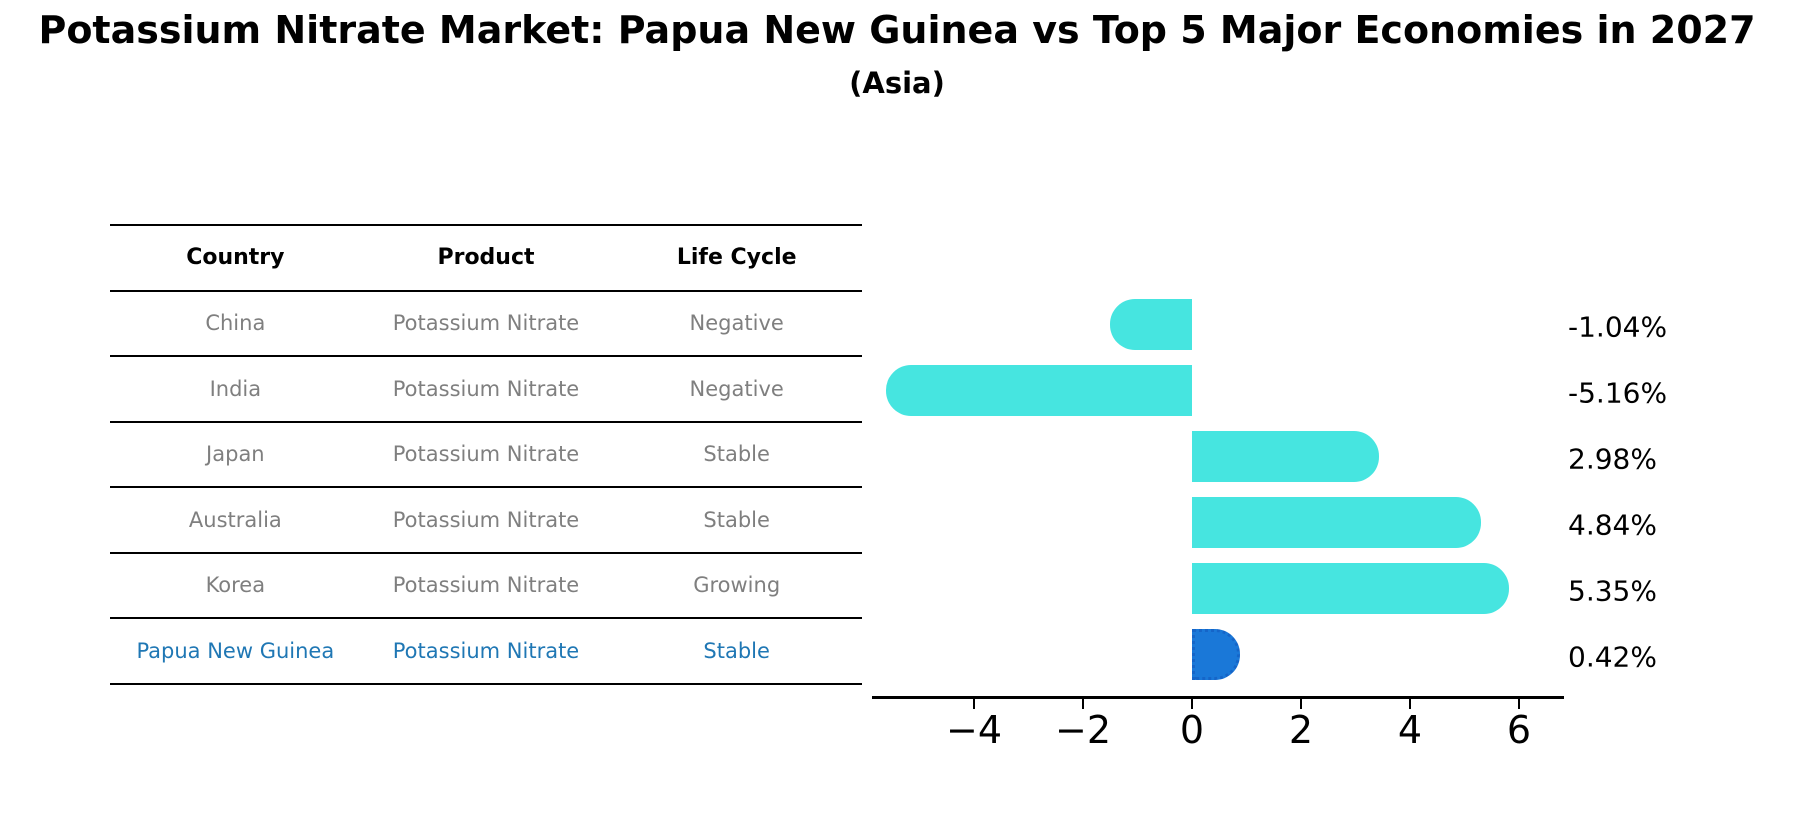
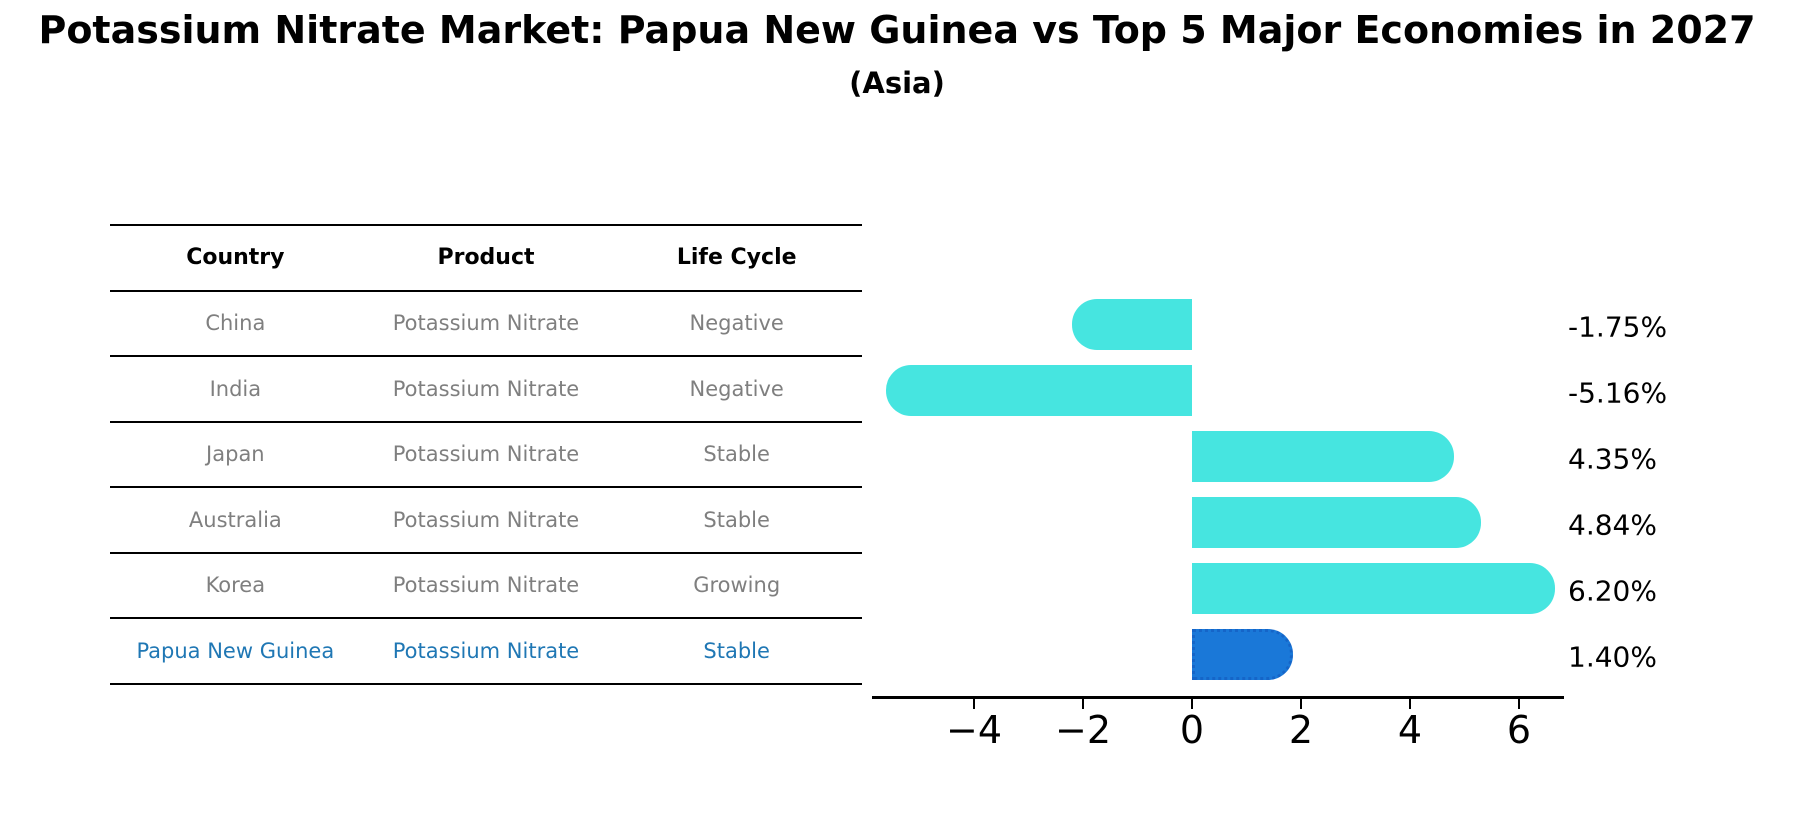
China: -1.04% -> -1.75%
Japan: 2.98% -> 4.35%
Korea: 5.35% -> 6.20%
Papua New Guinea: 0.42% -> 1.40%
